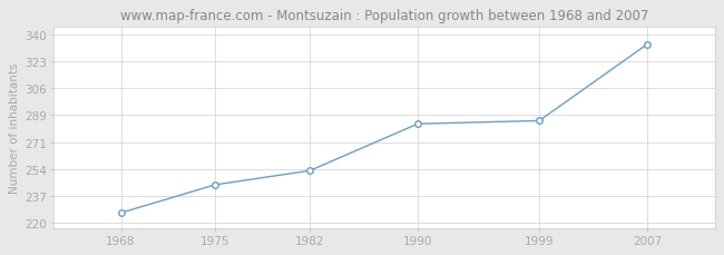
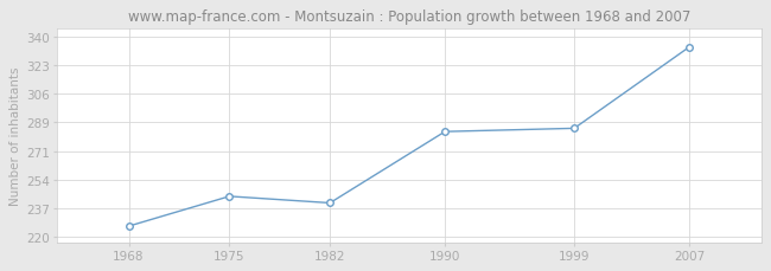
1982: 253 -> 240
